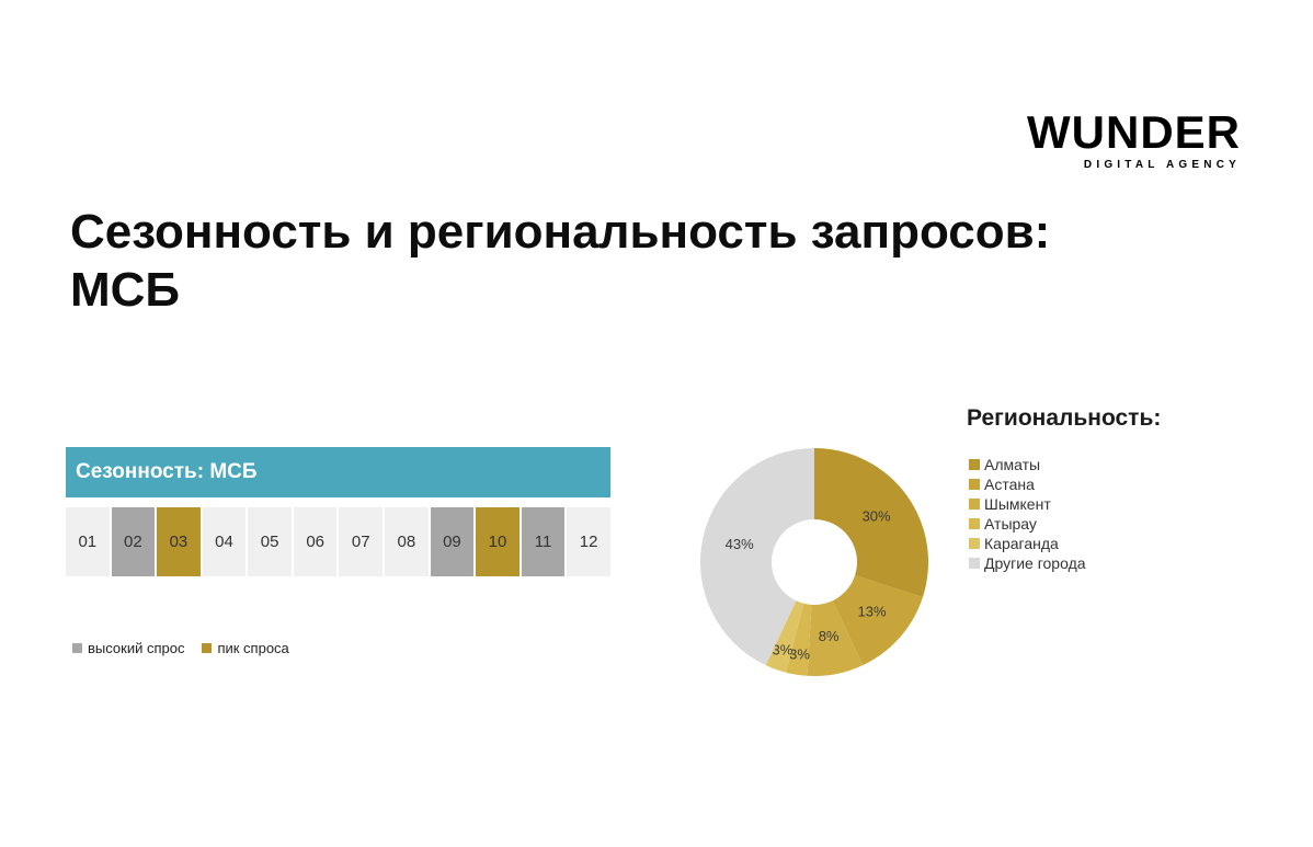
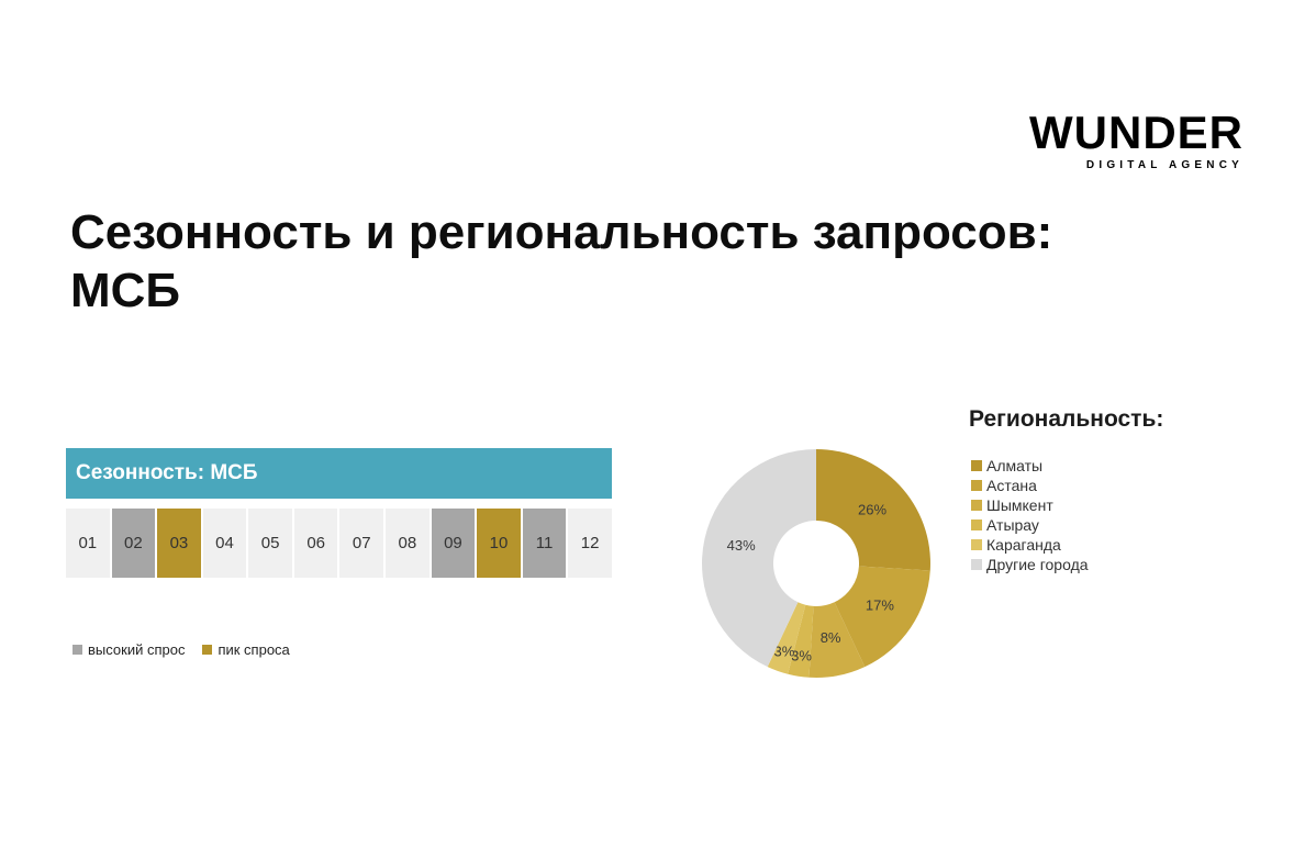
Алматы: 30% -> 26%
Астана: 13% -> 17%
